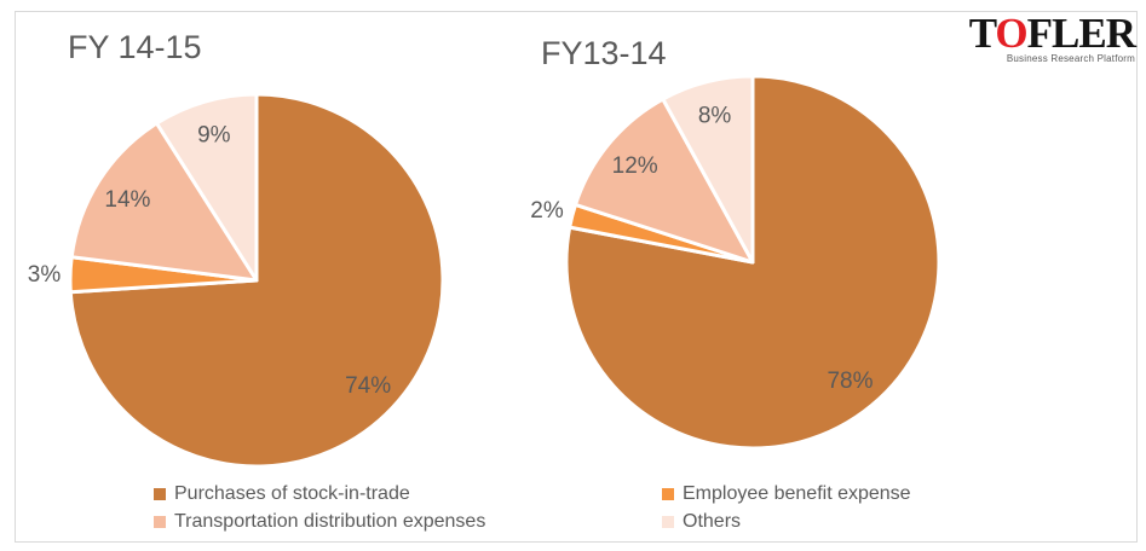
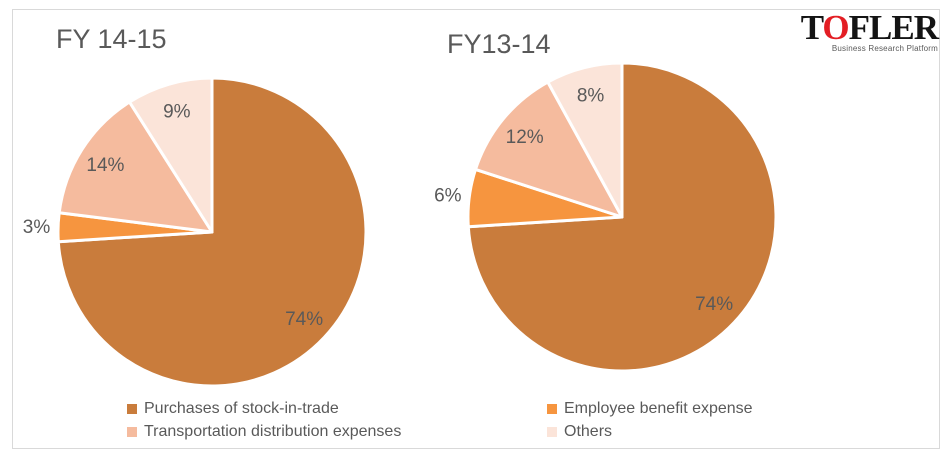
FY13-14/Purchases of stock-in-trade: 78% -> 74%
FY13-14/Employee benefit expense: 2% -> 6%
